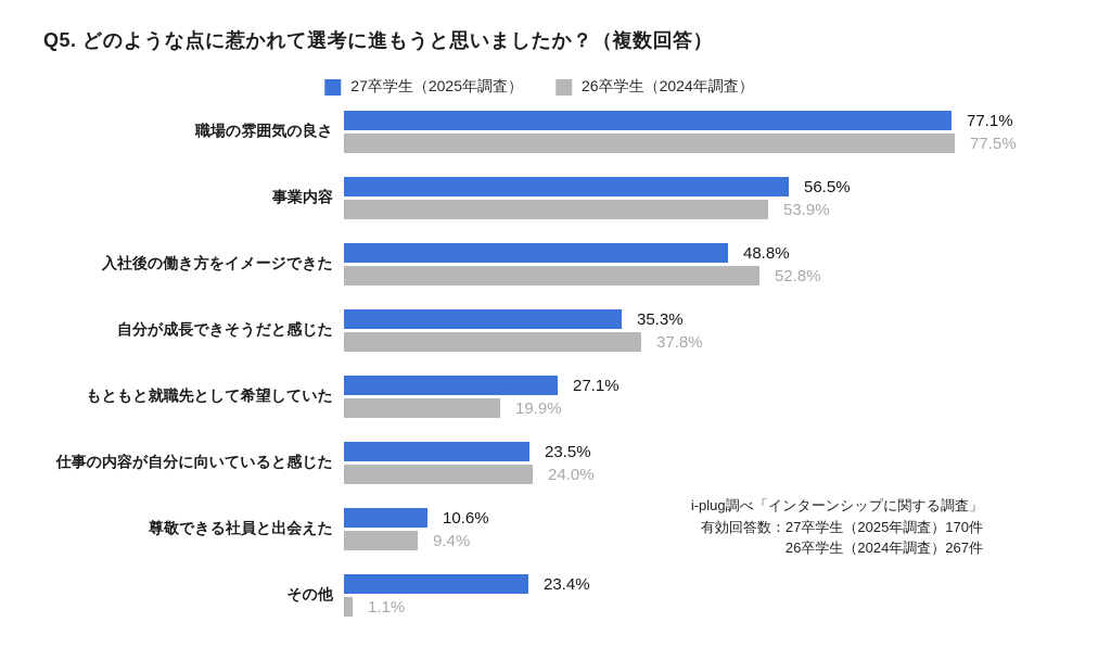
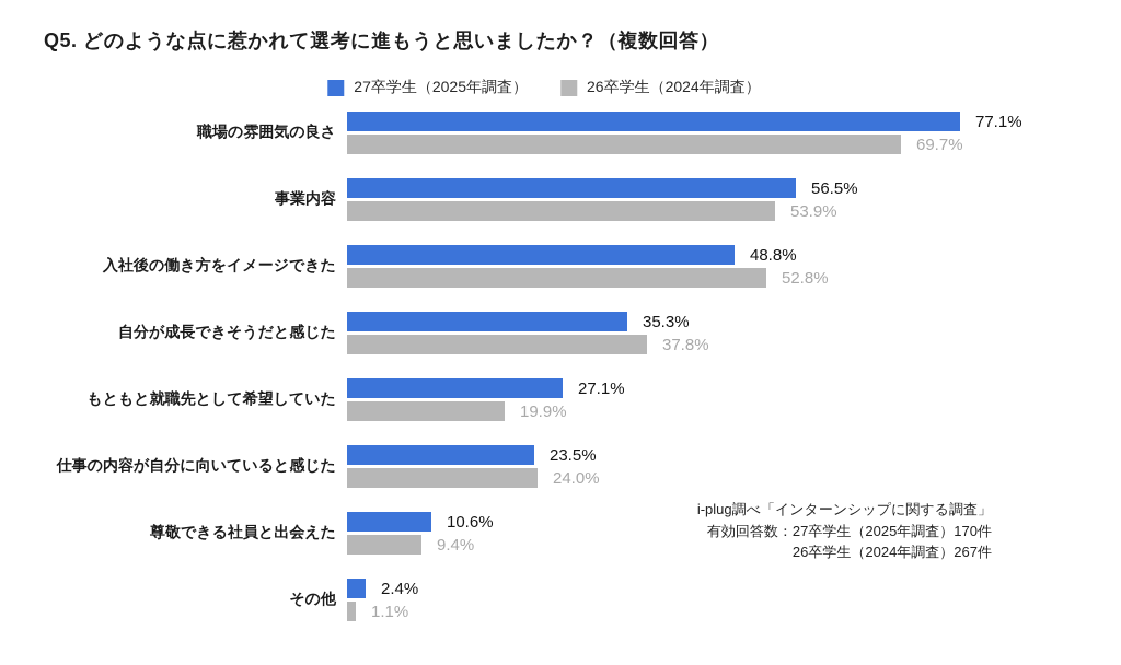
26卒学生（2024年調査）/職場の雰囲気の良さ: 77.5% -> 69.7%
27卒学生（2025年調査）/その他: 23.4% -> 2.4%
